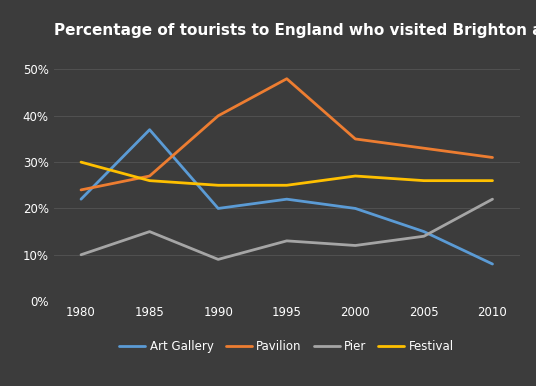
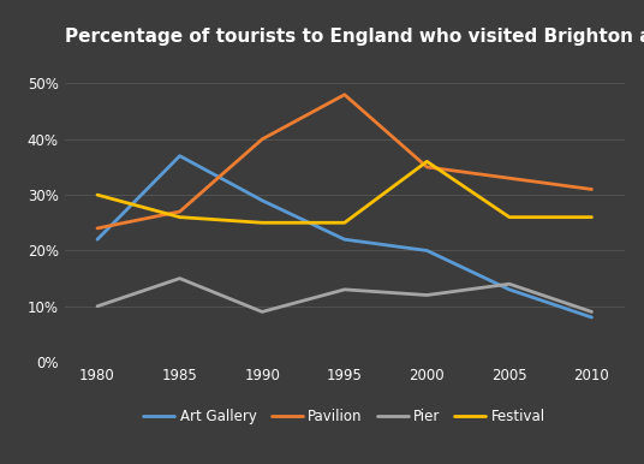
Art Gallery/1990: 20% -> 29%
Festival/2000: 27% -> 36%
Art Gallery/2005: 15% -> 13%
Pier/2010: 22% -> 9%
